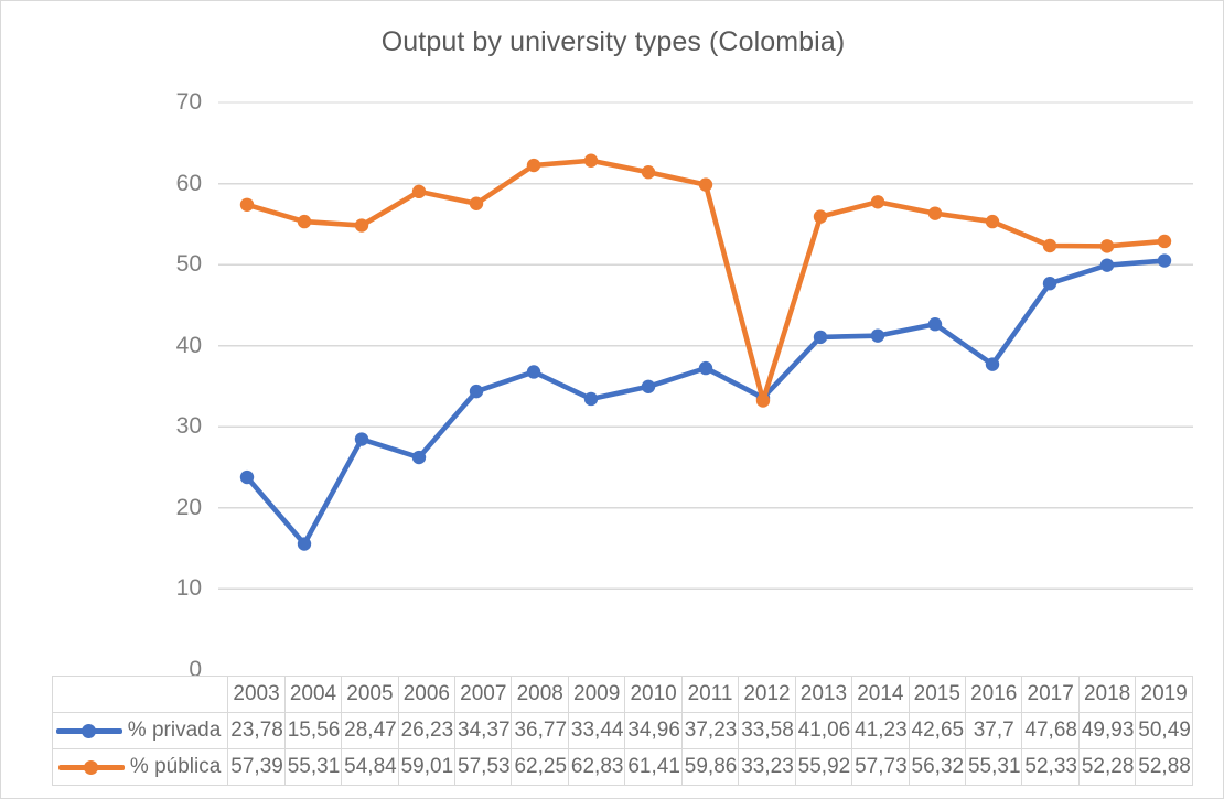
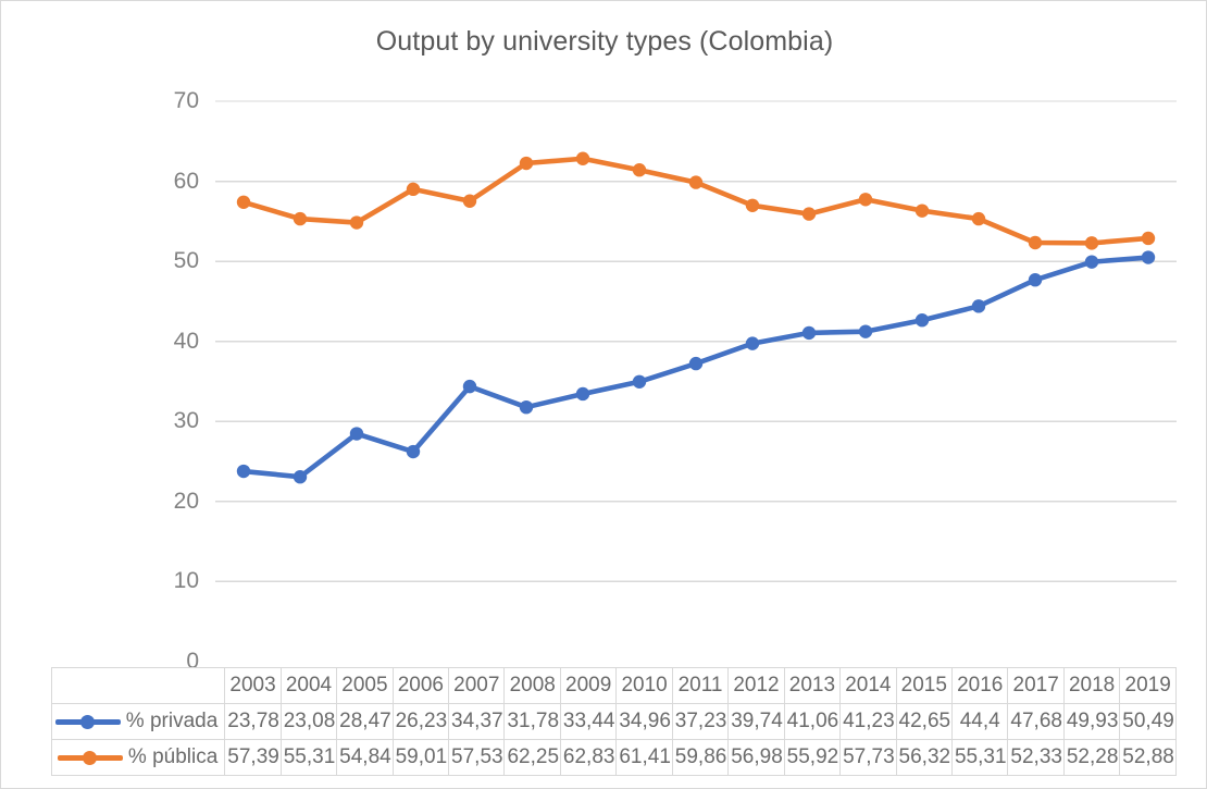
% privada/2004: 15,56 -> 23,08
% privada/2008: 36,77 -> 31,78
% privada/2012: 33,58 -> 39,74
% pública/2012: 33,23 -> 56,98
% privada/2016: 37,7 -> 44,4
